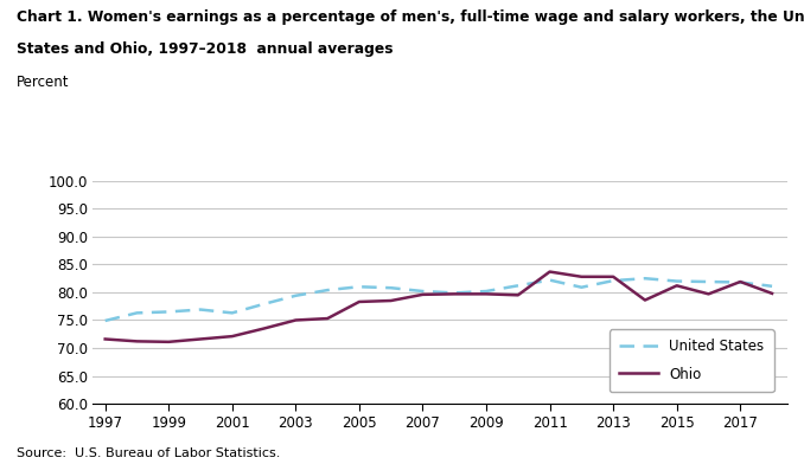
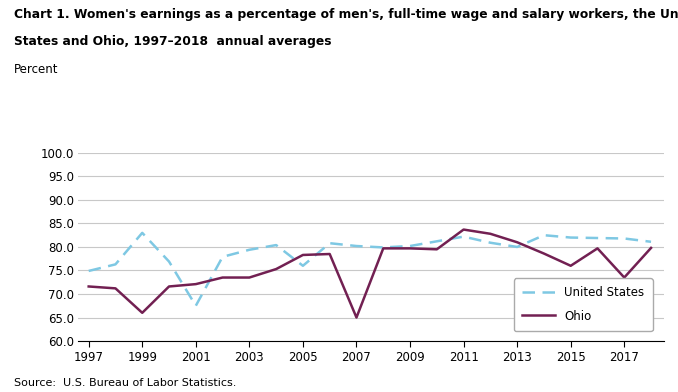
United States/1999: 76.5 -> 83.0
Ohio/1999: 71.1 -> 66.0
United States/2001: 76.3 -> 67.5
Ohio/2003: 75.0 -> 73.5
United States/2005: 81.0 -> 76.0
Ohio/2007: 79.6 -> 65.0
United States/2013: 82.1 -> 80.0
Ohio/2013: 82.8 -> 81.0
Ohio/2015: 81.2 -> 76.0
Ohio/2017: 81.9 -> 73.5
